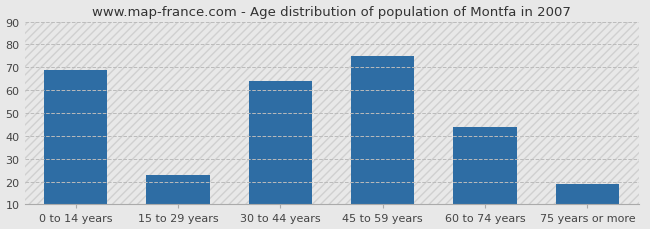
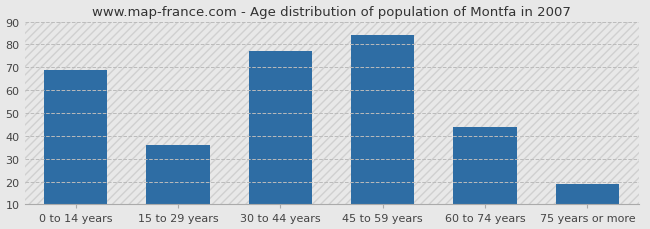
15 to 29 years: 23 -> 36
30 to 44 years: 64 -> 77
45 to 59 years: 75 -> 84
